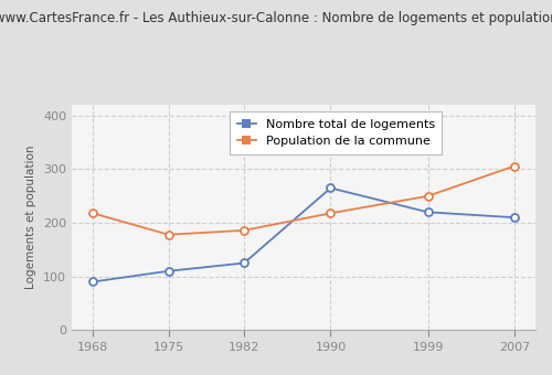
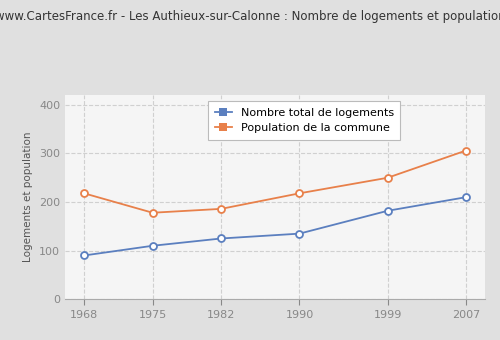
Nombre total de logements/1990: 265 -> 135
Nombre total de logements/1999: 220 -> 182
